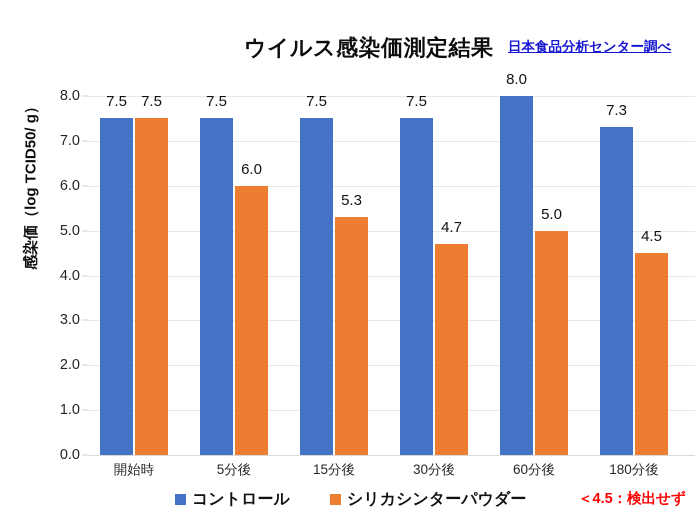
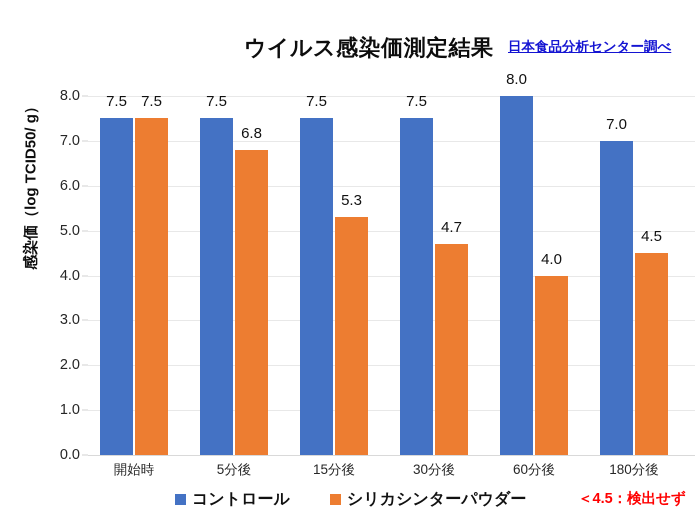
シリカシンターパウダー/5分後: 6.0 -> 6.8
シリカシンターパウダー/60分後: 5.0 -> 4.0
コントロール/180分後: 7.3 -> 7.0
